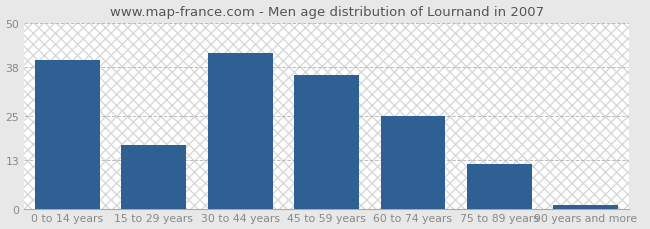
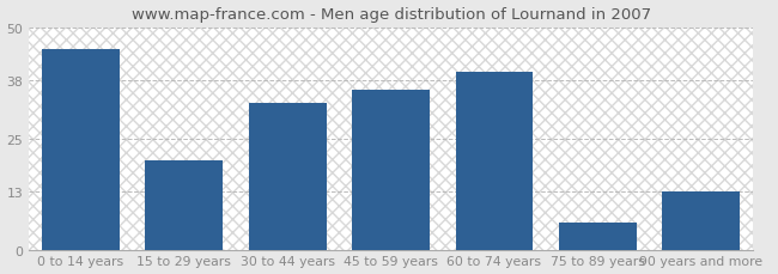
0 to 14 years: 40 -> 45
15 to 29 years: 17 -> 20
30 to 44 years: 42 -> 33
60 to 74 years: 25 -> 40
75 to 89 years: 12 -> 6
90 years and more: 1 -> 13
